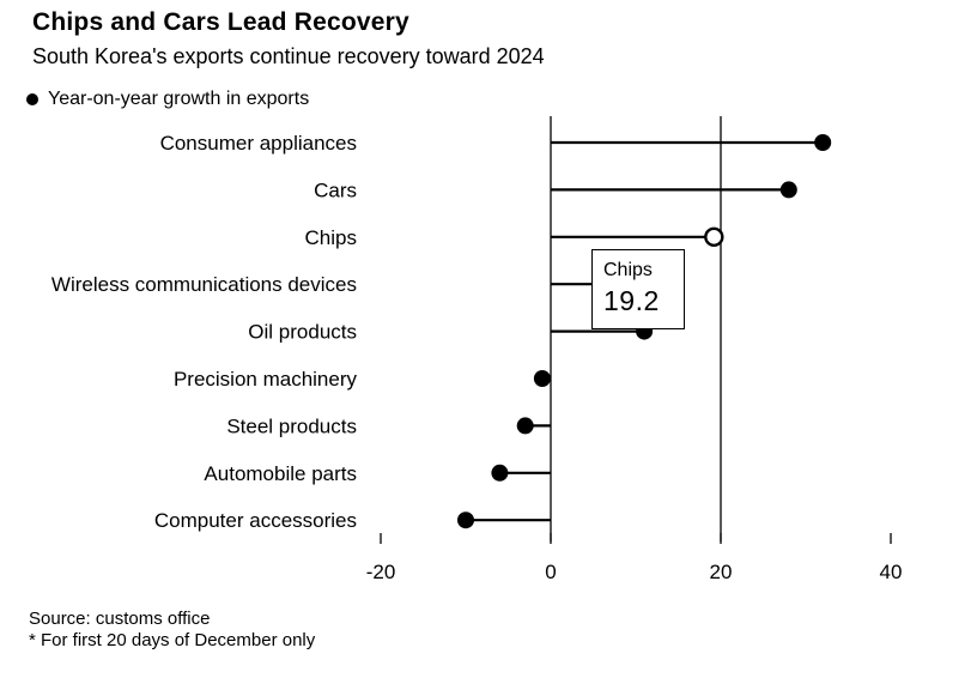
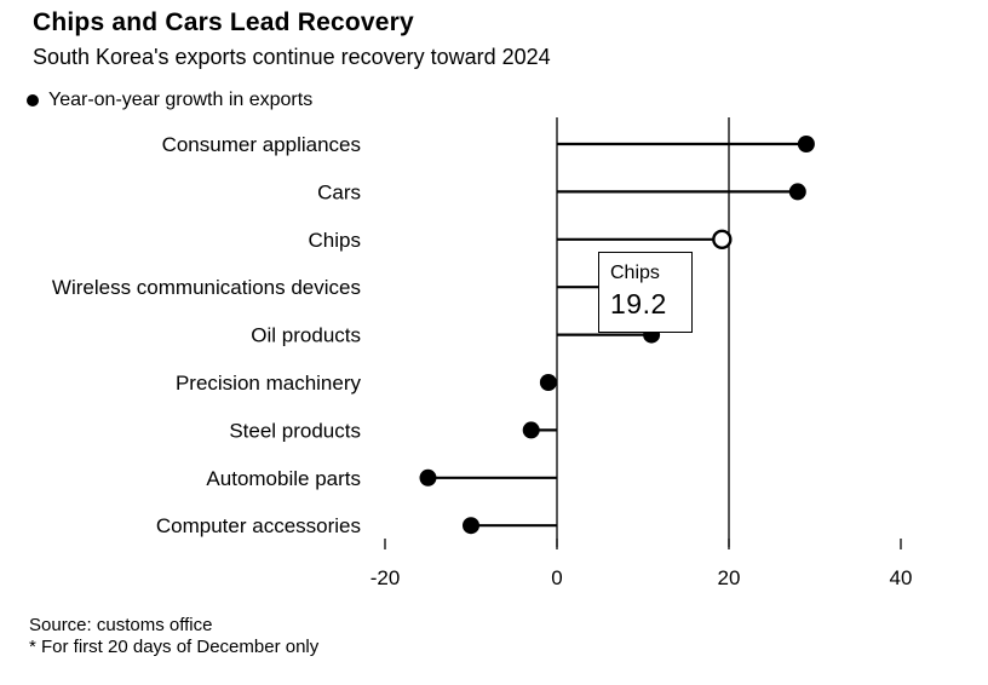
Consumer appliances: 32 -> 29
Automobile parts: -6 -> -15
